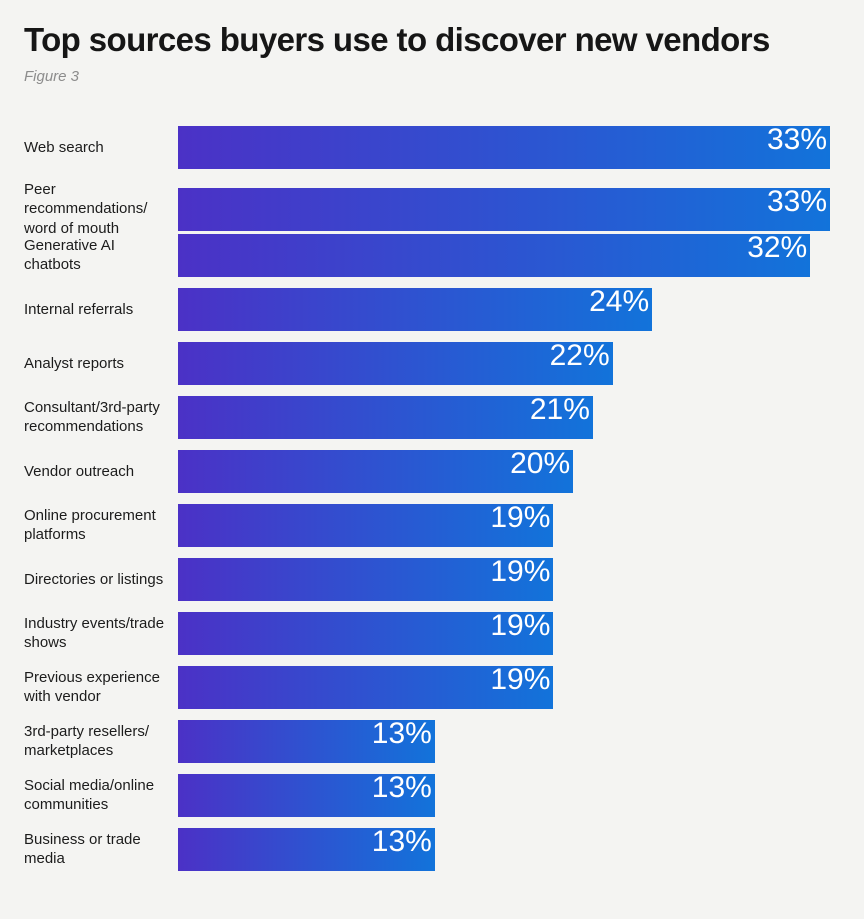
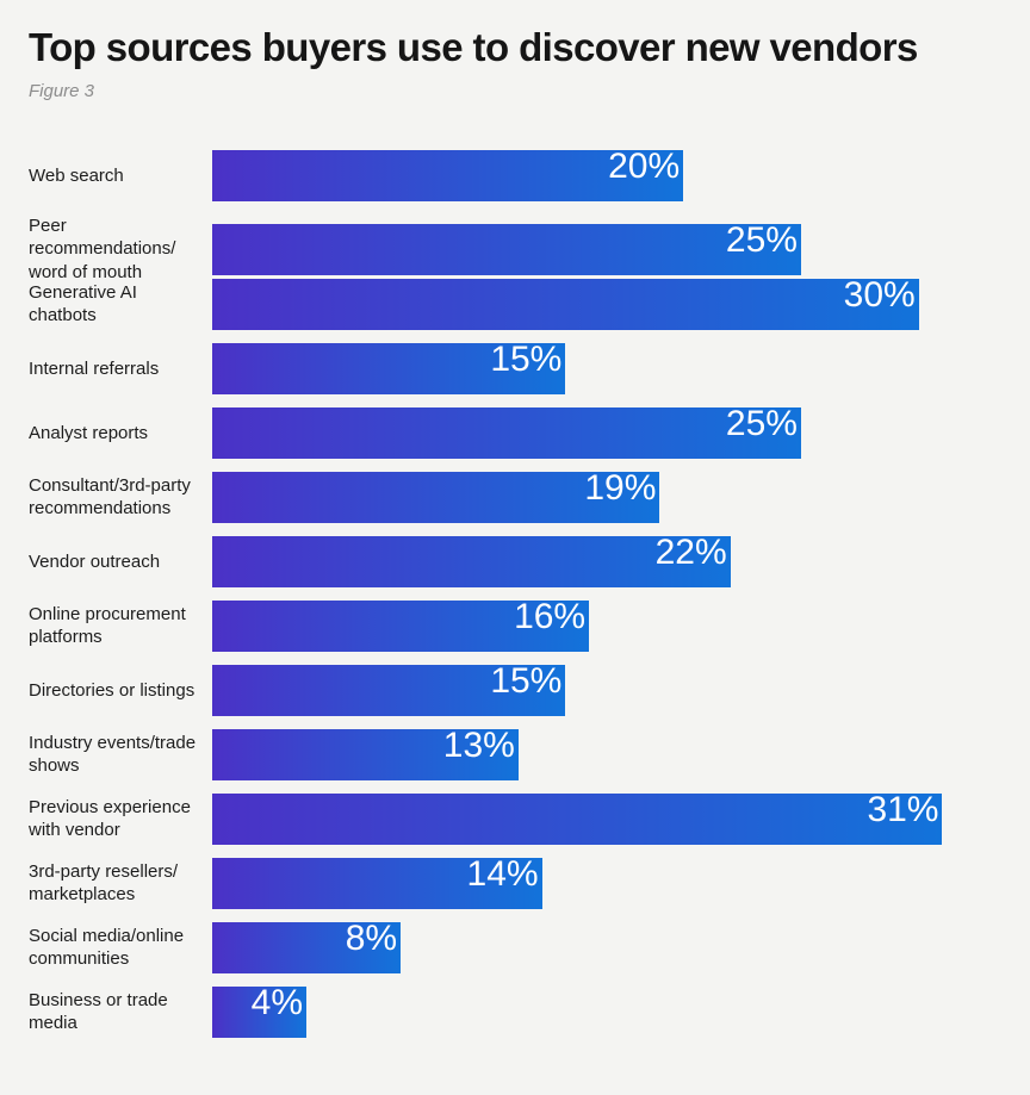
Web search: 33% -> 20%
Peer recommendations/ word of mouth: 33% -> 25%
Generative AI chatbots: 32% -> 30%
Internal referrals: 24% -> 15%
Analyst reports: 22% -> 25%
Consultant/3rd-party recommendations: 21% -> 19%
Vendor outreach: 20% -> 22%
Online procurement platforms: 19% -> 16%
Directories or listings: 19% -> 15%
Industry events/trade shows: 19% -> 13%
Previous experience with vendor: 19% -> 31%
3rd-party resellers/ marketplaces: 13% -> 14%
Social media/online communities: 13% -> 8%
Business or trade media: 13% -> 4%
